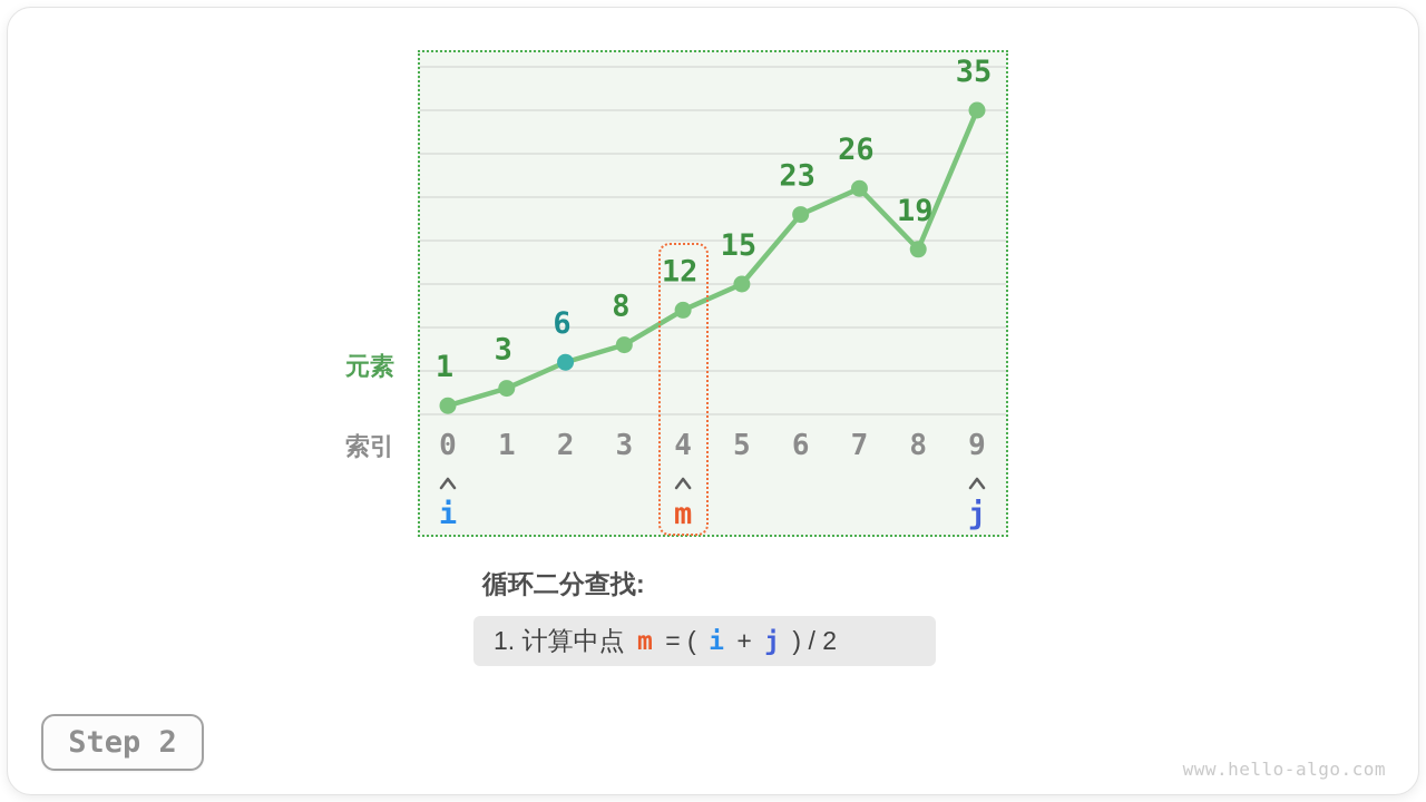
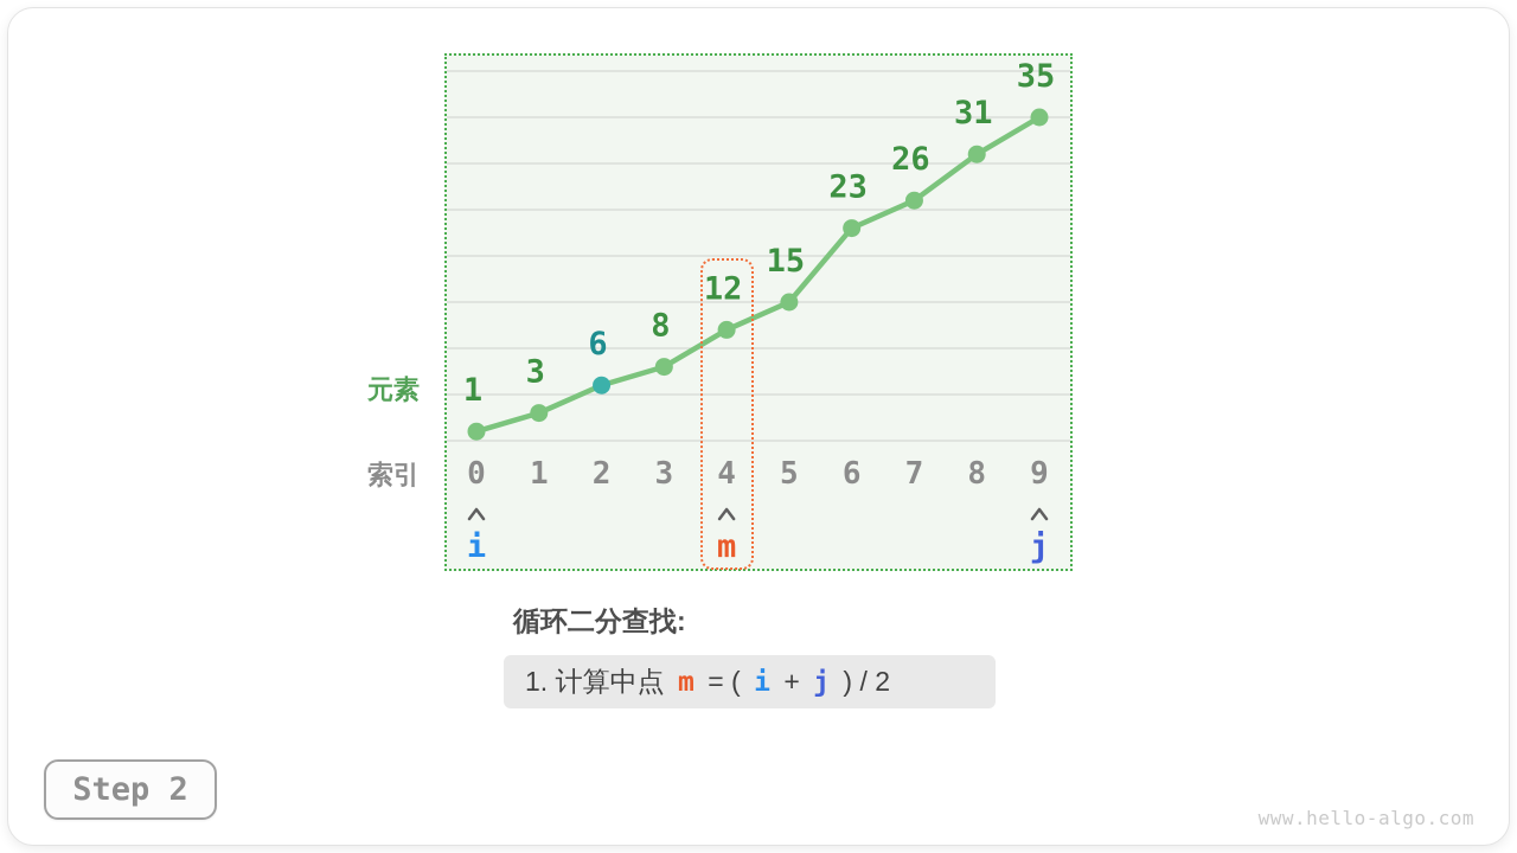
8: 19 -> 31
